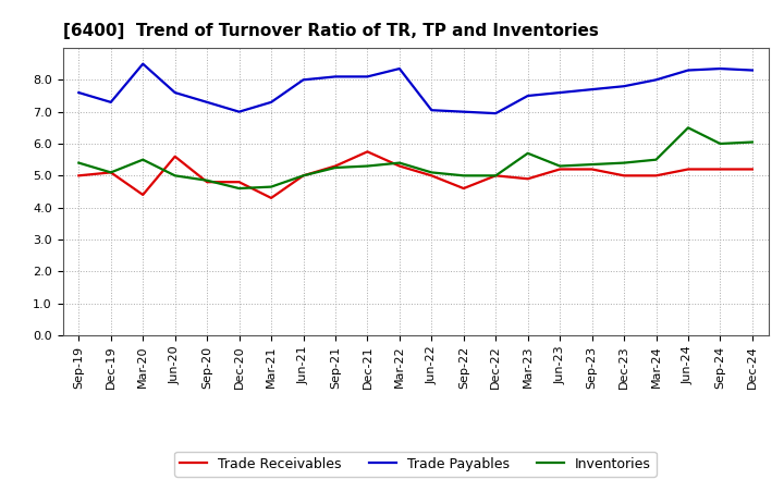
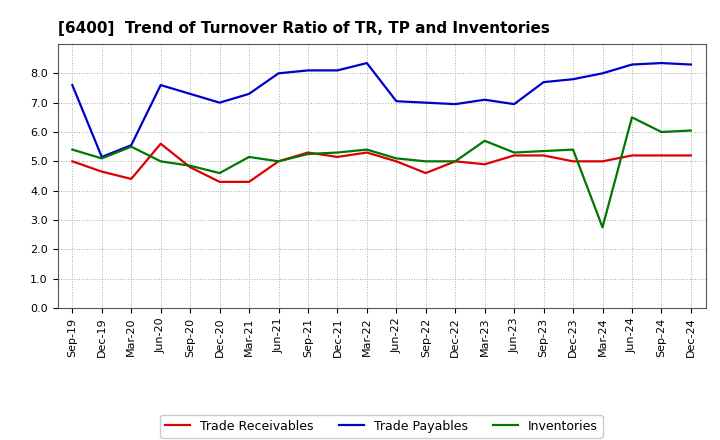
Trade Receivables/Dec-19: 5.10 -> 4.65
Trade Payables/Dec-19: 7.30 -> 5.15
Trade Payables/Mar-20: 8.50 -> 5.55
Trade Receivables/Dec-20: 4.80 -> 4.30
Inventories/Mar-21: 4.65 -> 5.15
Trade Receivables/Dec-21: 5.75 -> 5.15
Trade Payables/Mar-23: 7.50 -> 7.10
Trade Payables/Jun-23: 7.60 -> 6.95
Inventories/Mar-24: 5.50 -> 2.75
